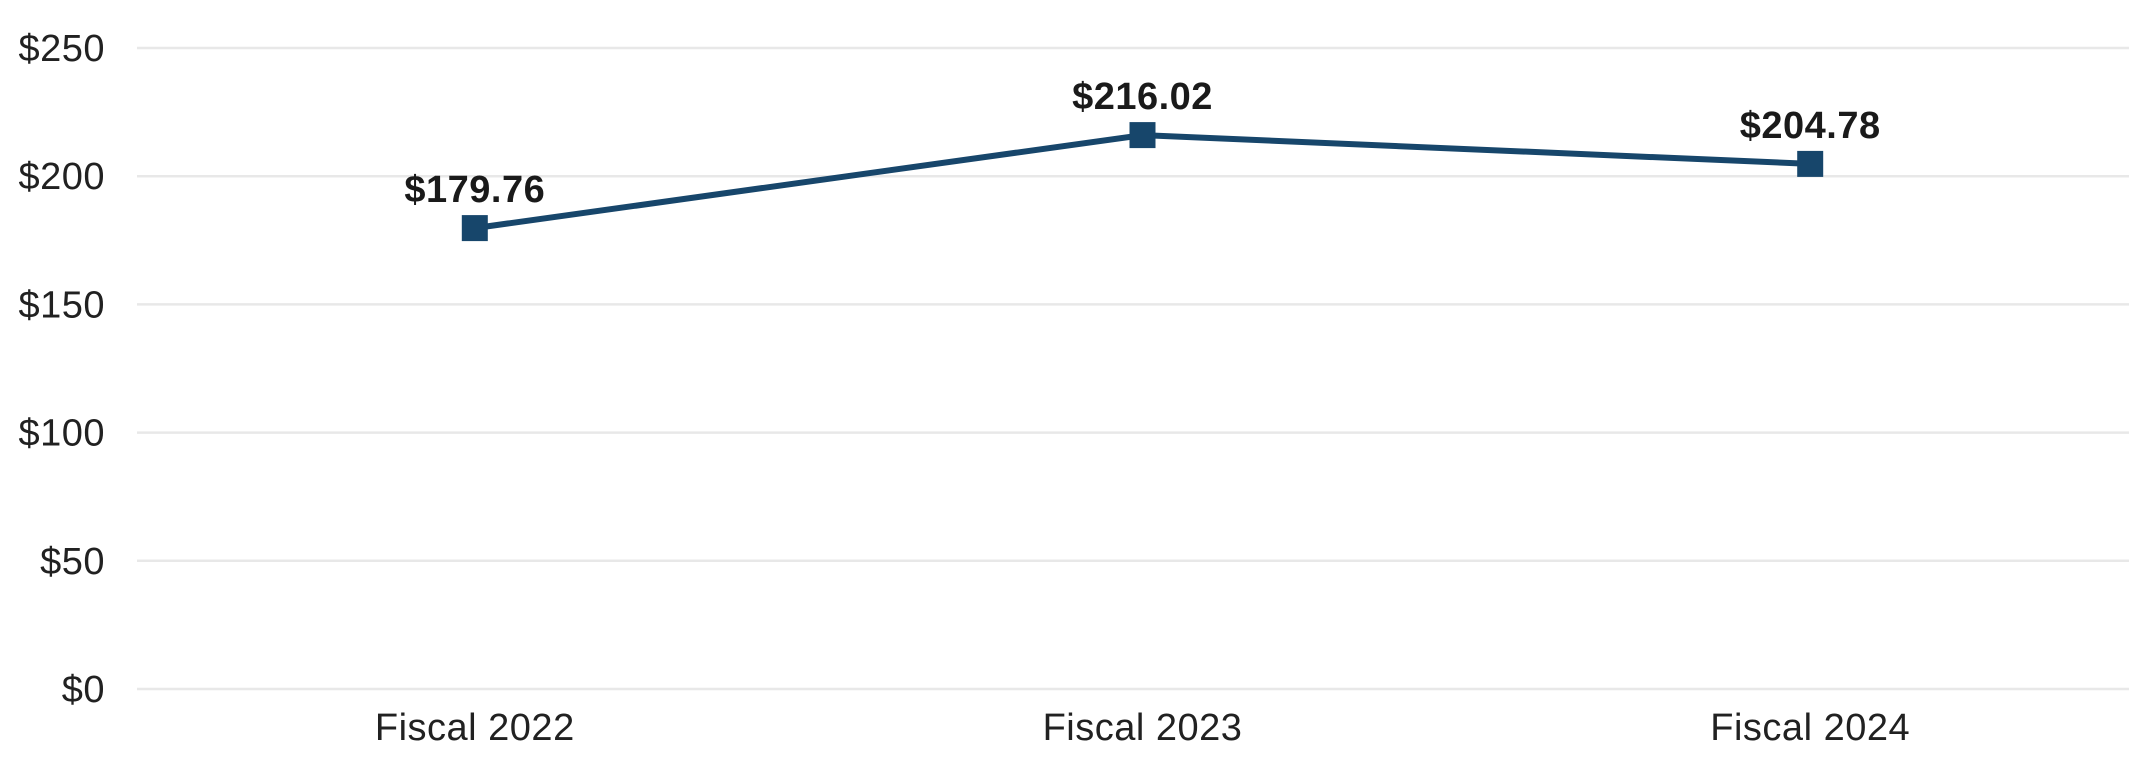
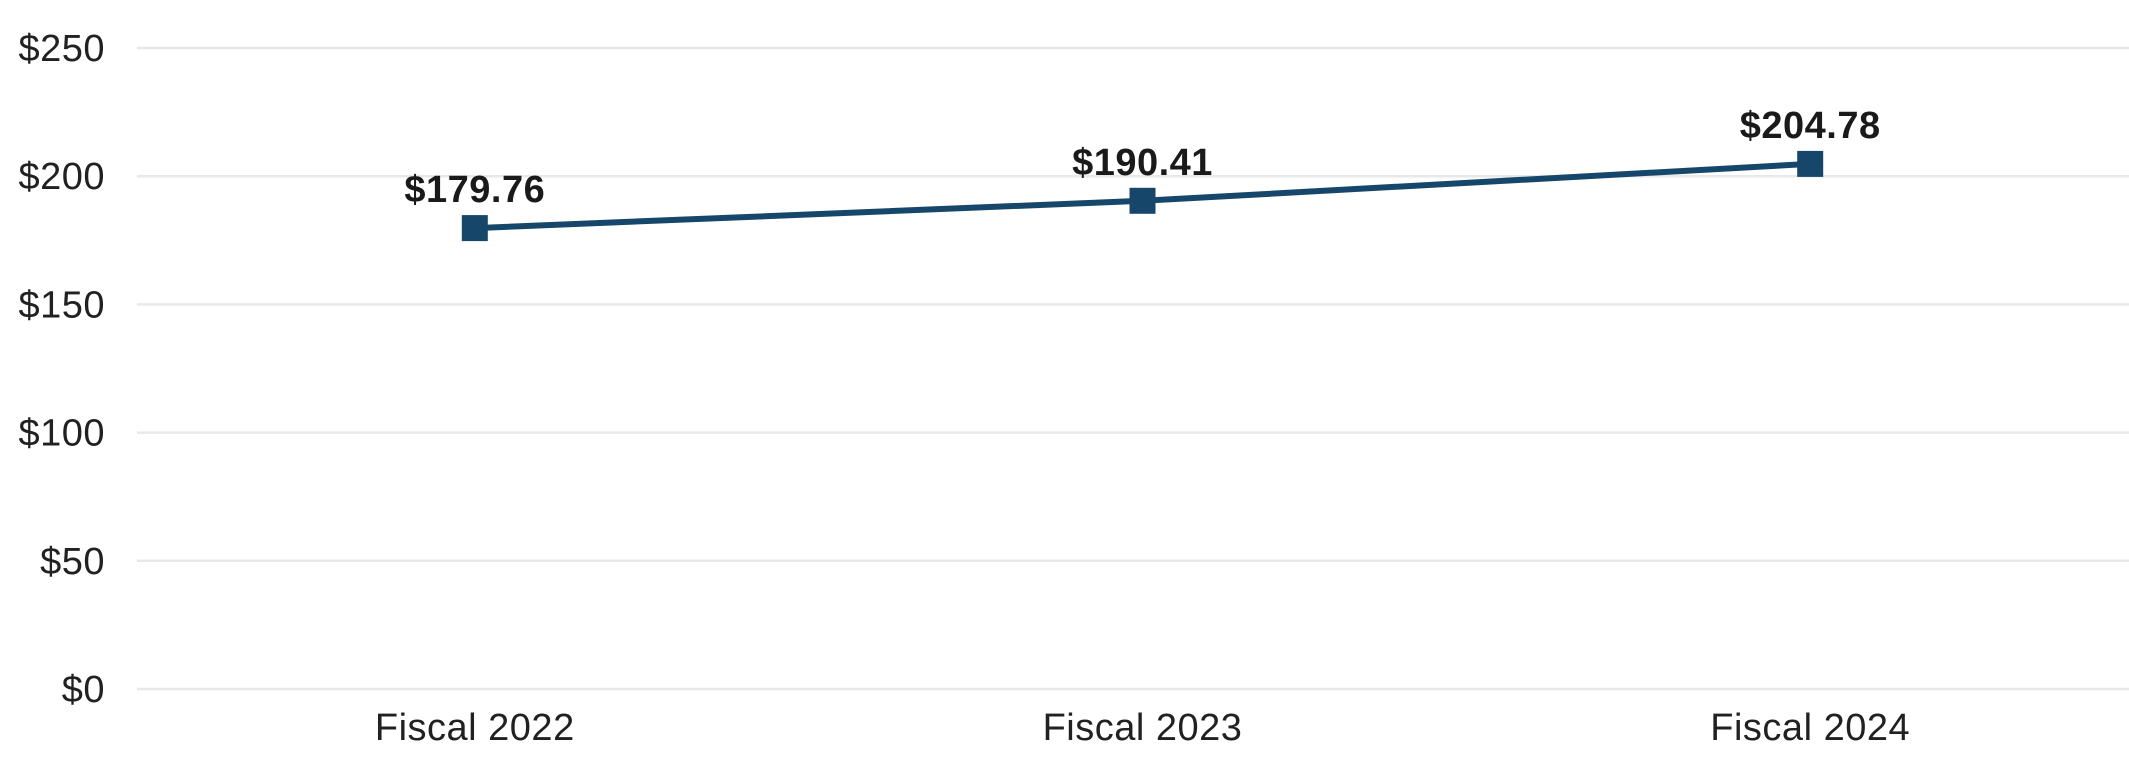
Fiscal 2023: $216.02 -> $190.41
